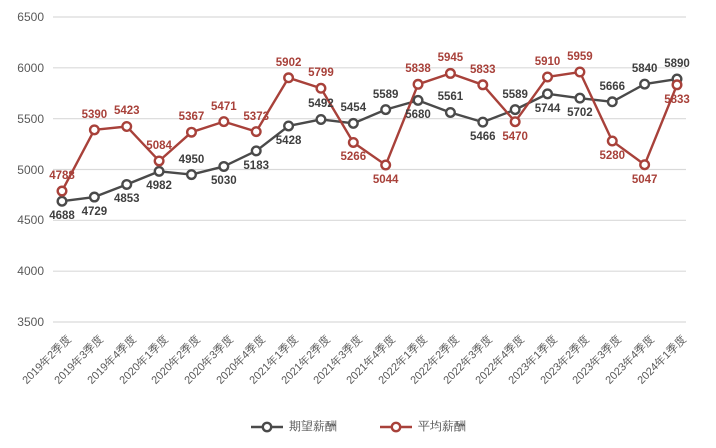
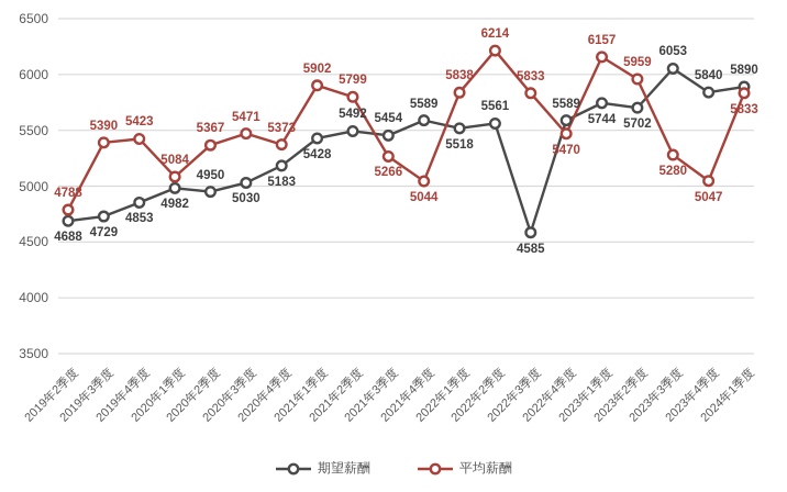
期望薪酬/2022年1季度: 5680 -> 5518
平均薪酬/2022年2季度: 5945 -> 6214
期望薪酬/2022年3季度: 5466 -> 4585
平均薪酬/2023年1季度: 5910 -> 6157
期望薪酬/2023年3季度: 5666 -> 6053
